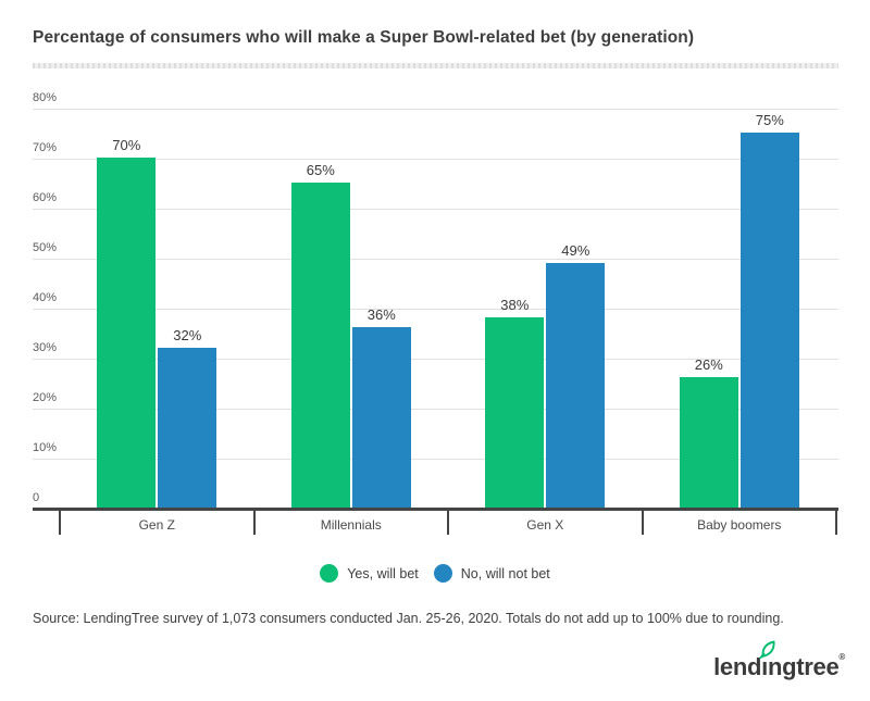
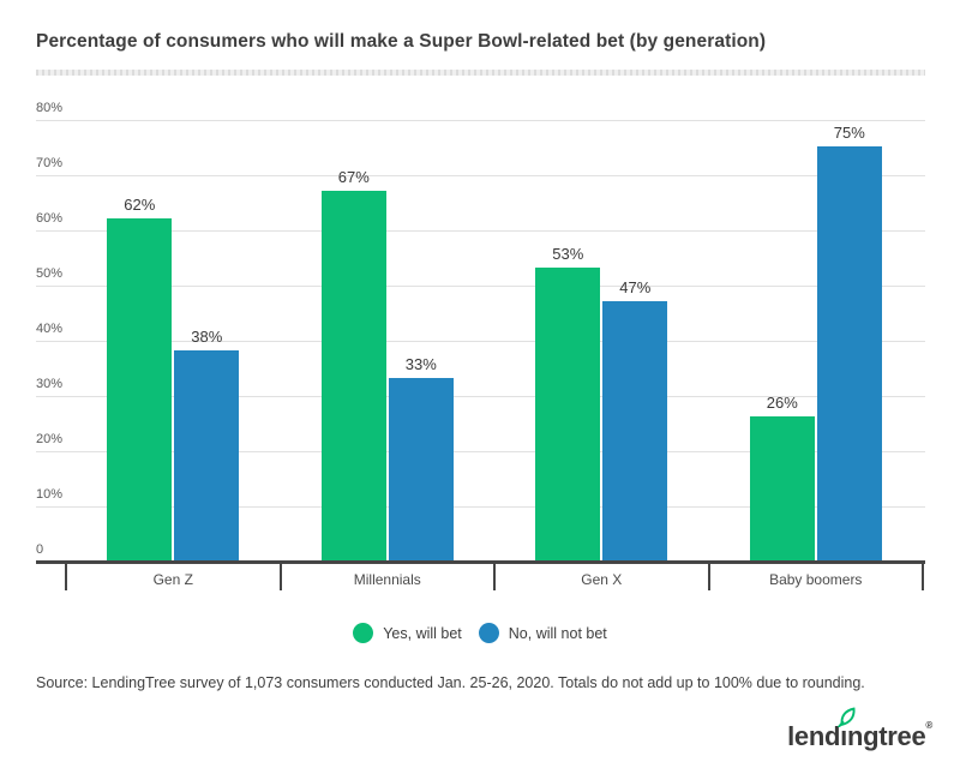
Yes, will bet/Gen Z: 70% -> 62%
No, will not bet/Gen Z: 32% -> 38%
Yes, will bet/Millennials: 65% -> 67%
No, will not bet/Millennials: 36% -> 33%
Yes, will bet/Gen X: 38% -> 53%
No, will not bet/Gen X: 49% -> 47%
